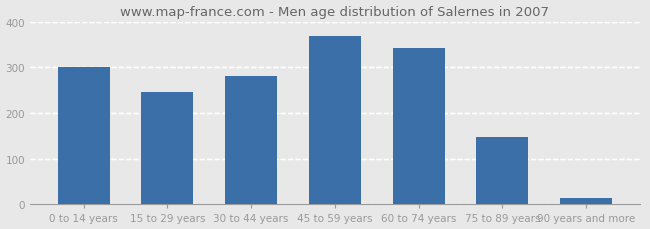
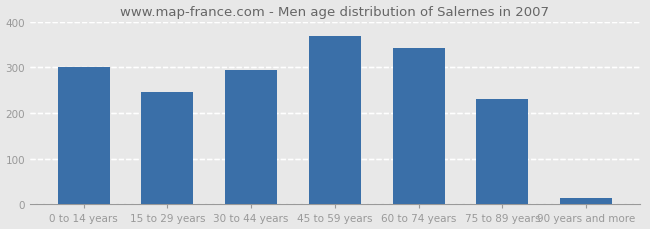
30 to 44 years: 281 -> 295
75 to 89 years: 148 -> 230
